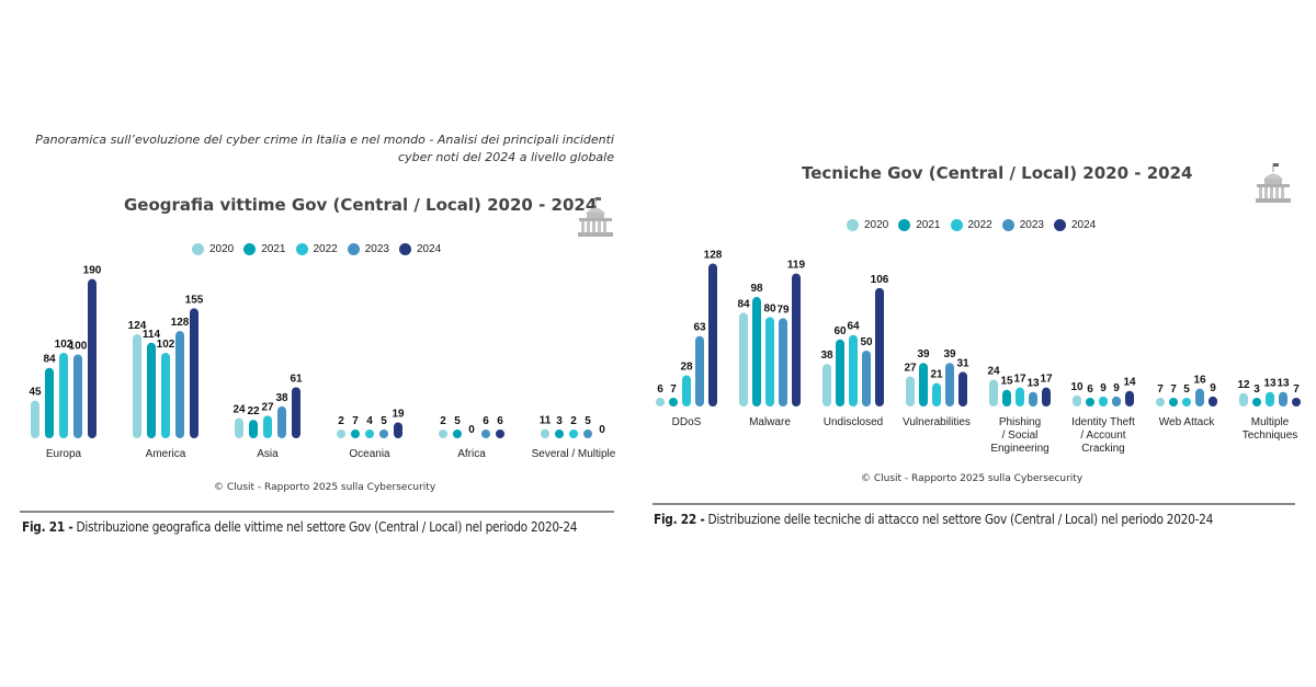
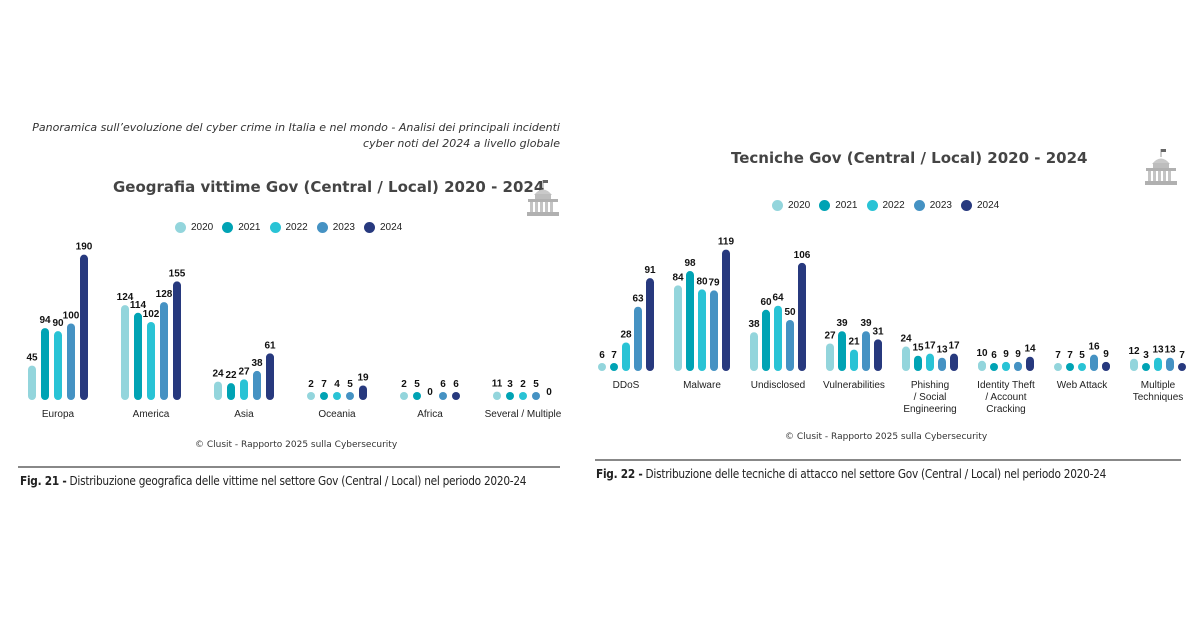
Geografia vittime Gov (Central / Local) 2020 - 2024/2021/Europa: 84 -> 94
Geografia vittime Gov (Central / Local) 2020 - 2024/2022/Europa: 102 -> 90
Tecniche Gov (Central / Local) 2020 - 2024/2024/DDoS: 128 -> 91
